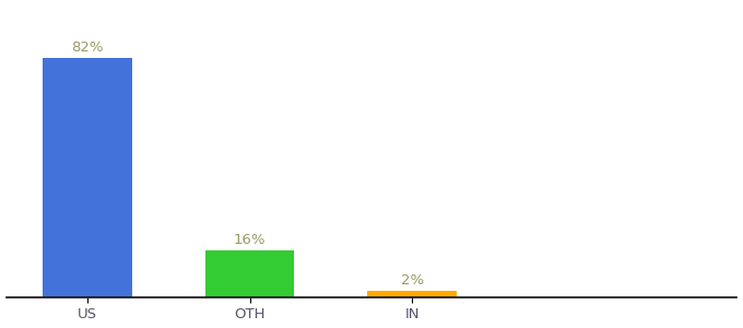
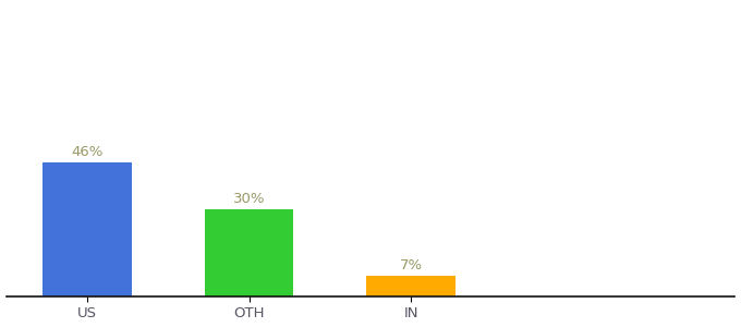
US: 82% -> 46%
OTH: 16% -> 30%
IN: 2% -> 7%
